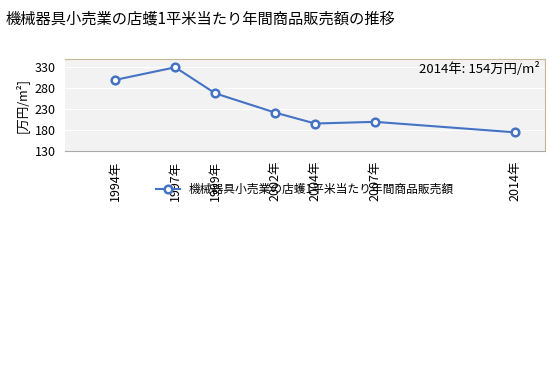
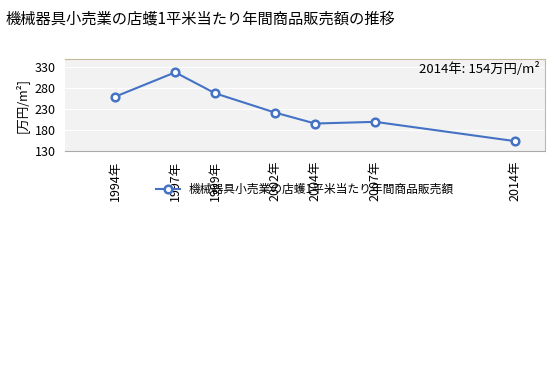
1994年: 300 -> 260
1997年: 330 -> 318
2014年: 175 -> 154
